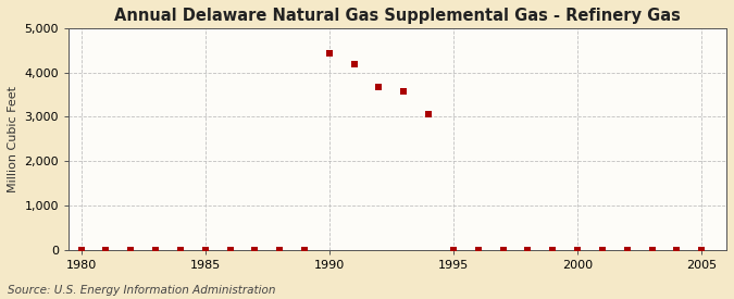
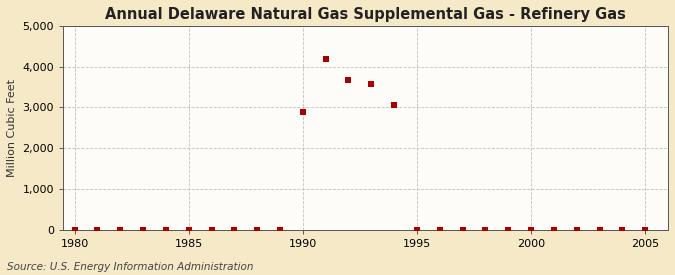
1990: 4,430 -> 2,900
